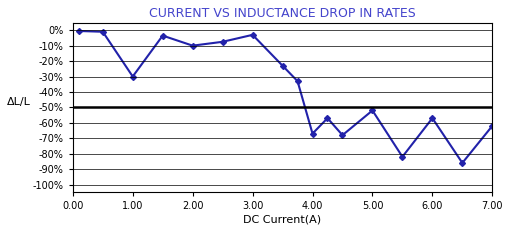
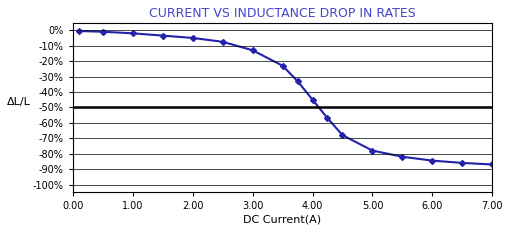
1.00: -30% -> -2%
2.00: -10% -> -5%
3.00: -3% -> -13%
4.00: -67% -> -45%
5.00: -52% -> -78%
6.00: -57% -> -84%
7.00: -62% -> -87%
